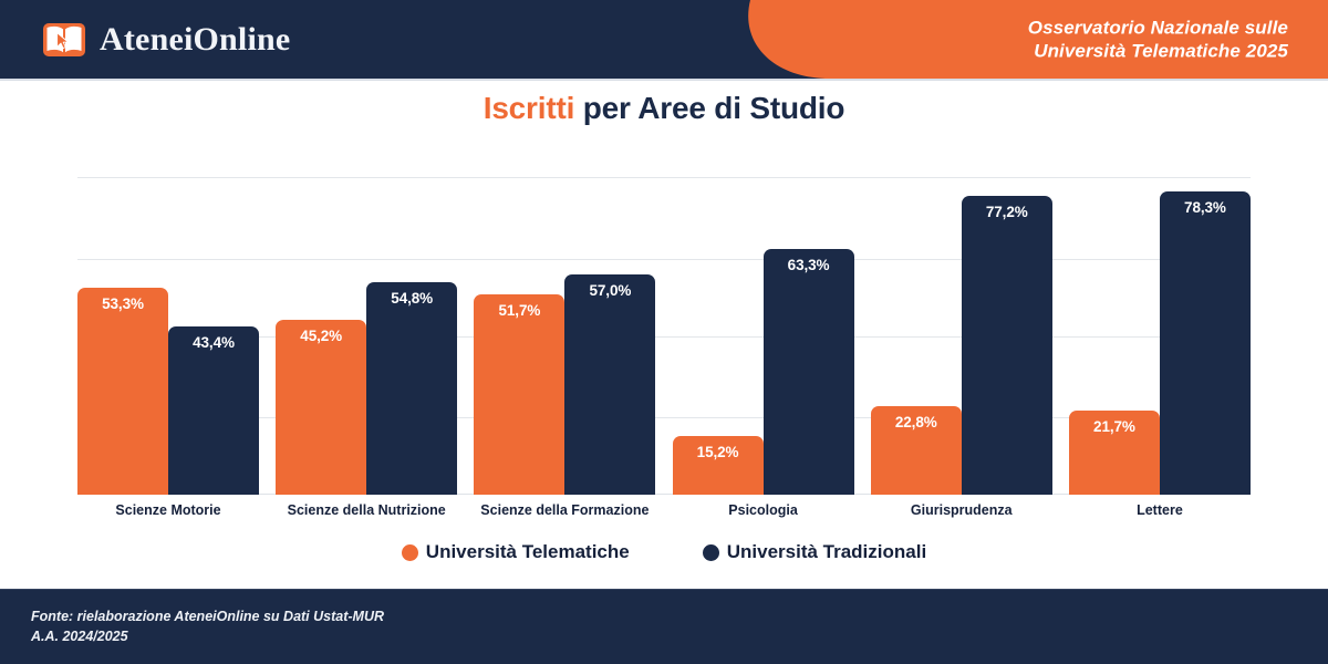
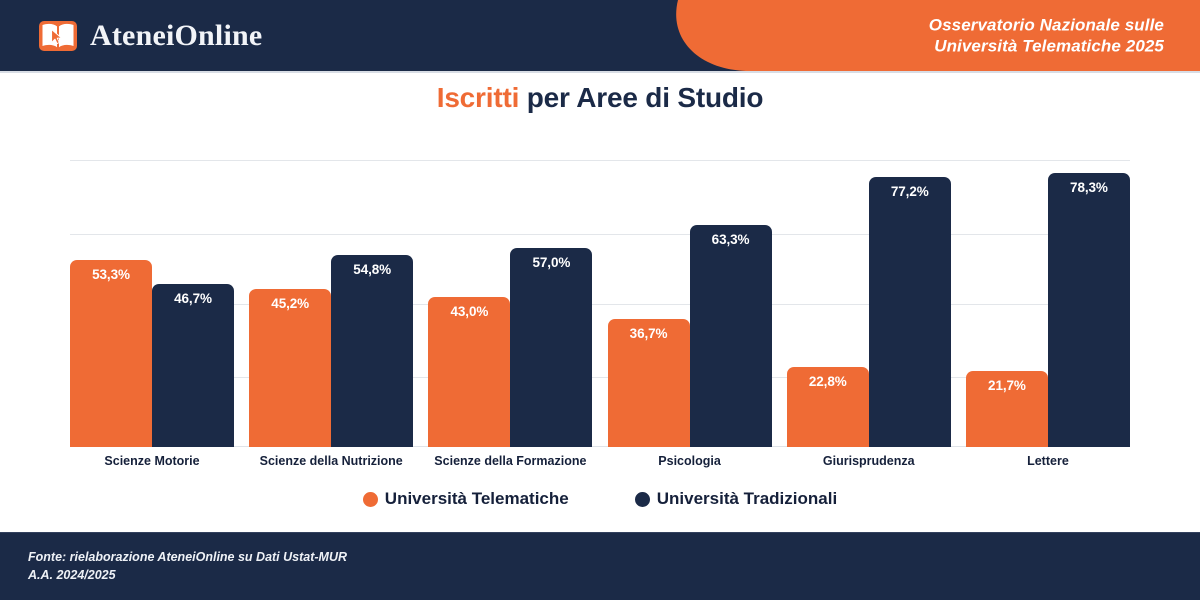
Università Tradizionali/Scienze Motorie: 43,4% -> 46,7%
Università Telematiche/Scienze della Formazione: 51,7% -> 43,0%
Università Telematiche/Psicologia: 15,2% -> 36,7%
